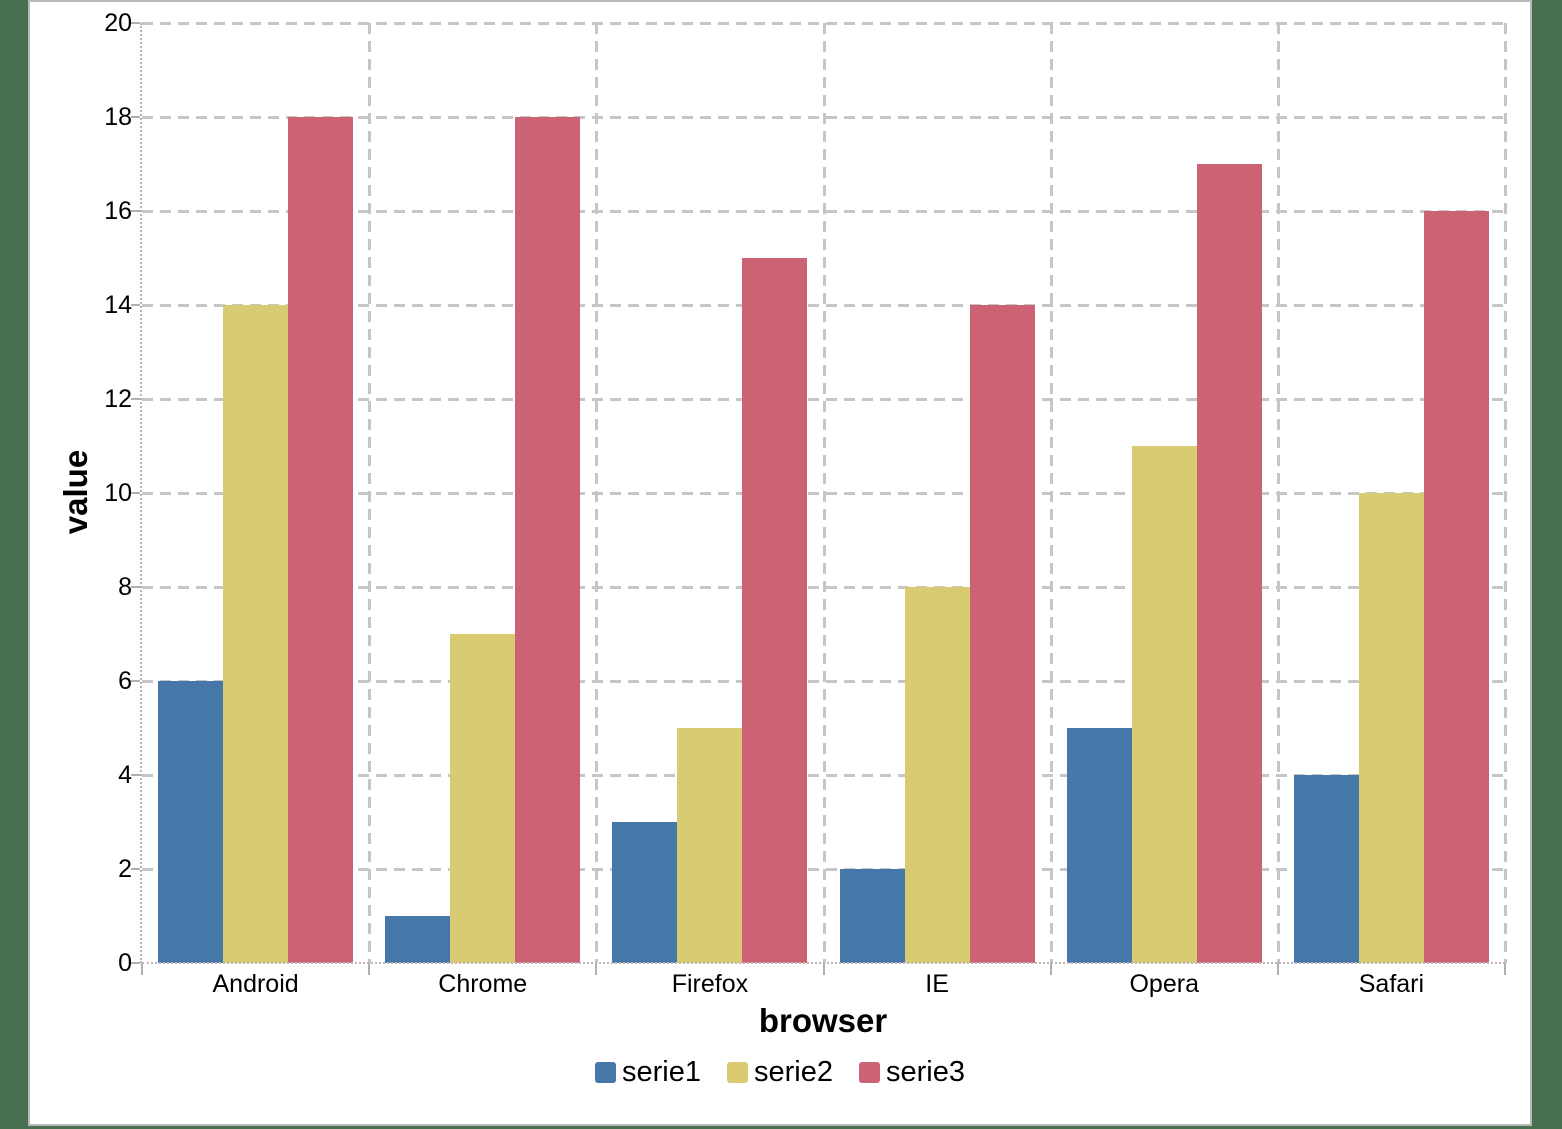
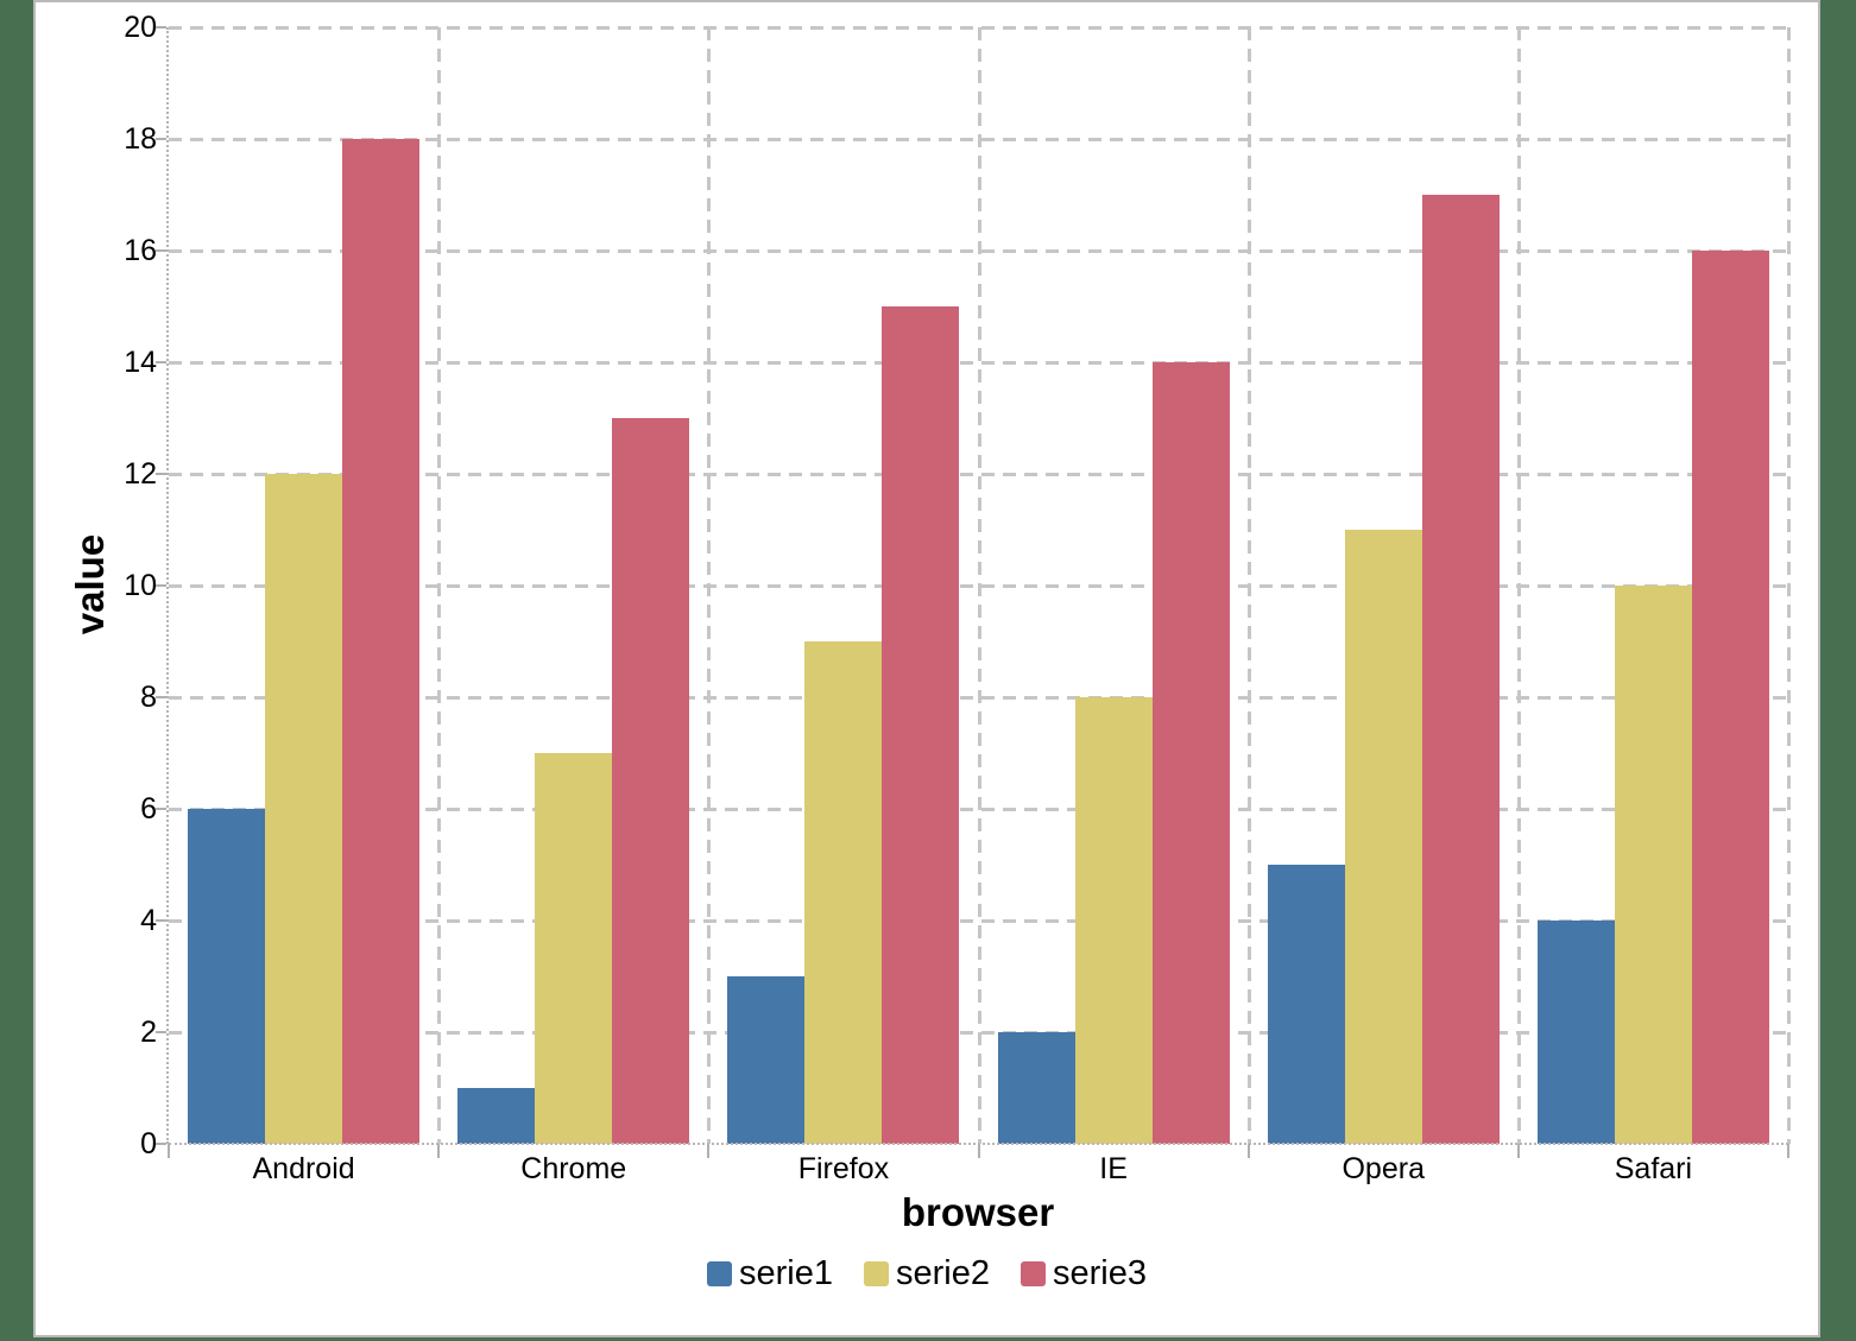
serie2/Android: 14 -> 12
serie3/Chrome: 18 -> 13
serie2/Firefox: 5 -> 9
